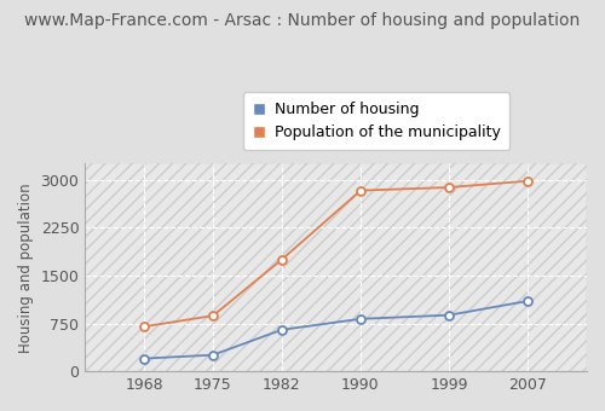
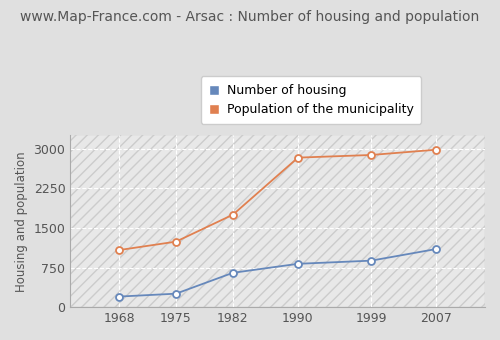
Population of the municipality/1968: 700 -> 1080
Population of the municipality/1975: 870 -> 1240
